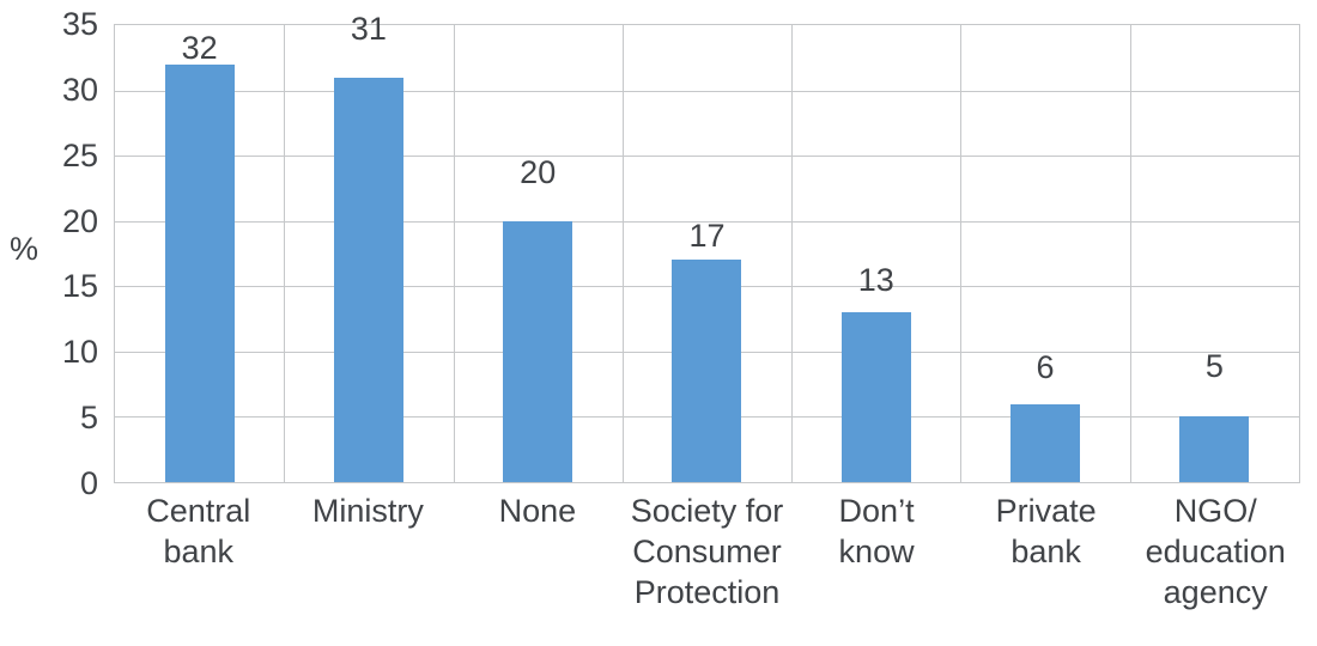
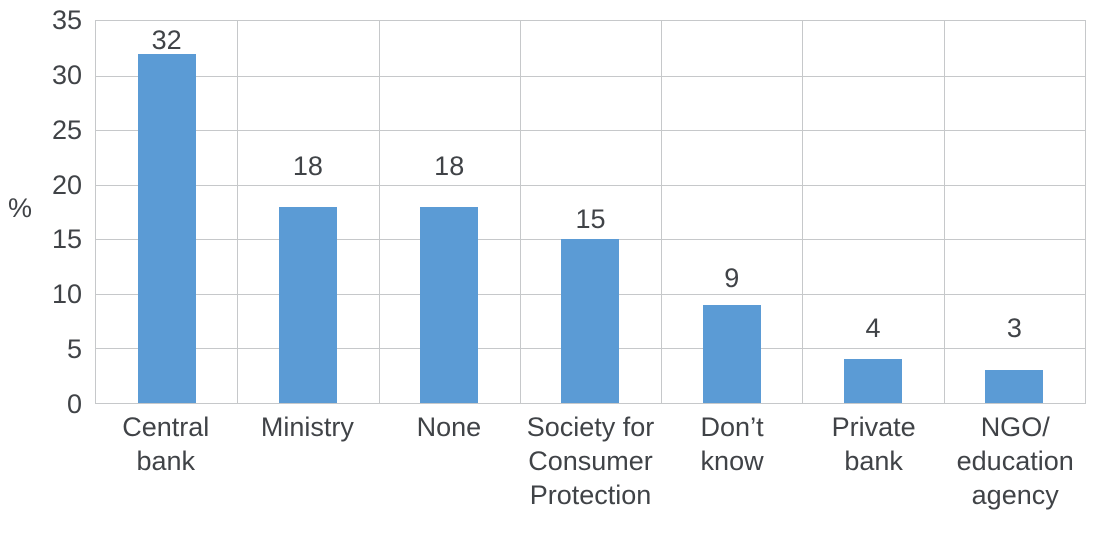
Ministry: 31 -> 18
None: 20 -> 18
Society for Consumer Protection: 17 -> 15
Don’t know: 13 -> 9
Private bank: 6 -> 4
NGO/education agency: 5 -> 3
